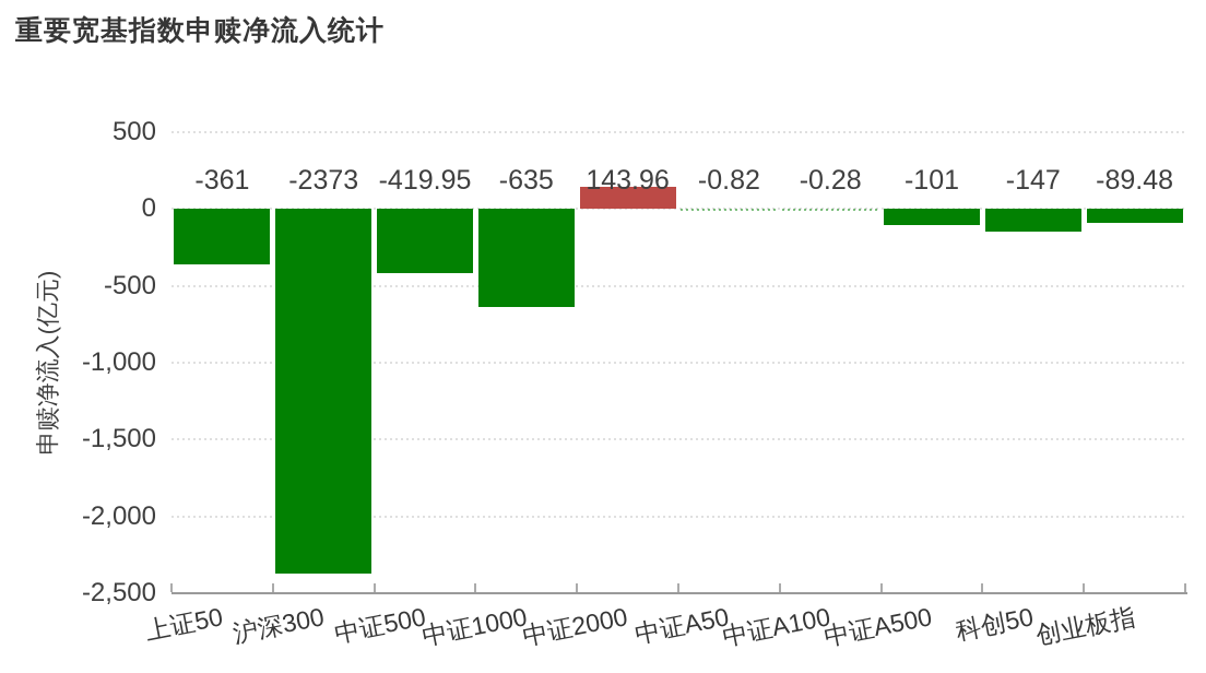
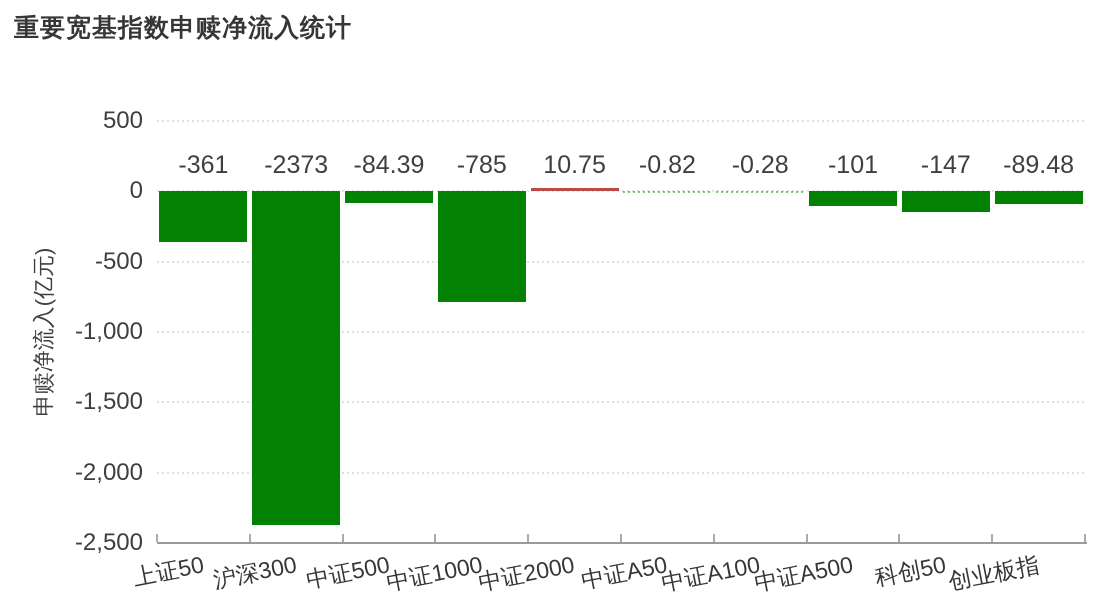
中证500: -419.95 -> -84.39
中证1000: -635 -> -785
中证2000: 143.96 -> 10.75
